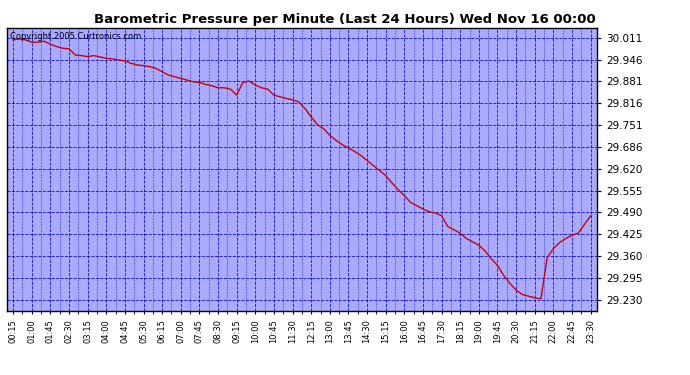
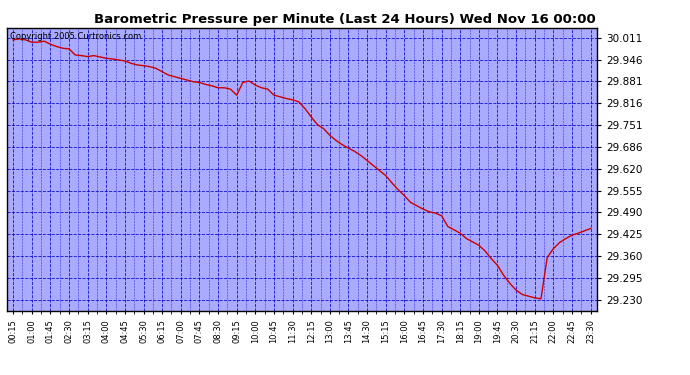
23:30: 29.480 -> 29.442
